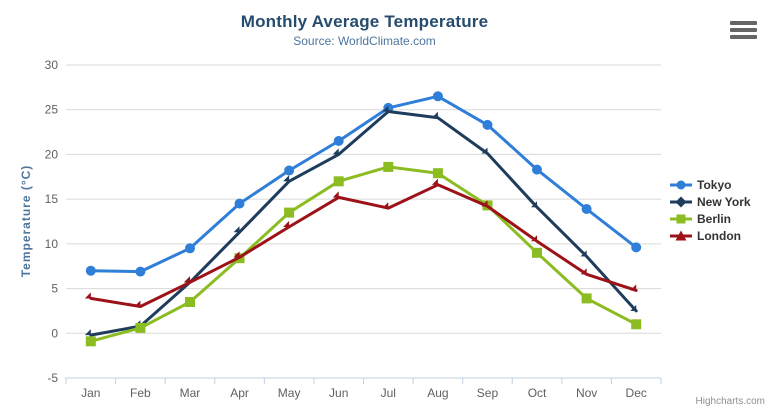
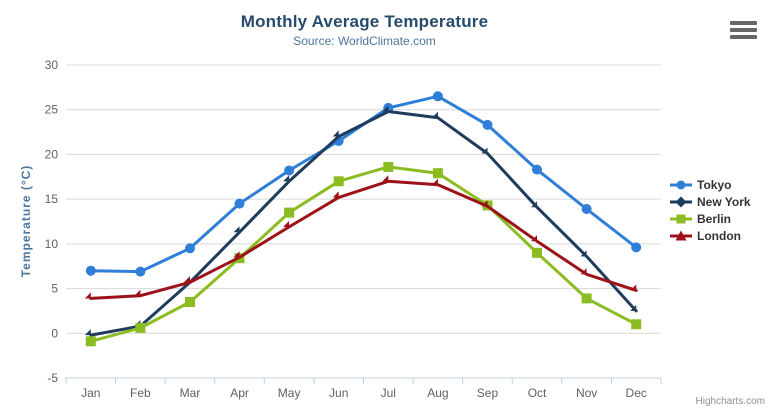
London/Feb: 3 -> 4
New York/Jun: 20 -> 22
London/Jul: 14 -> 17
